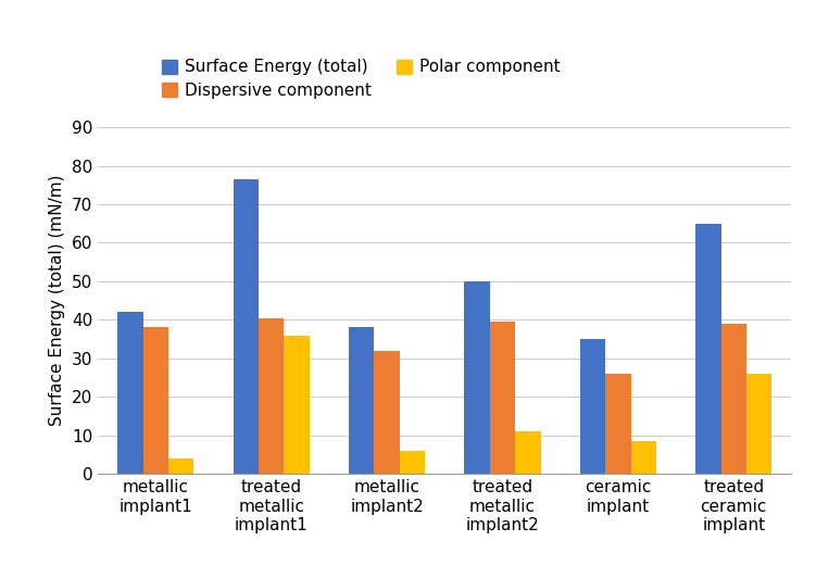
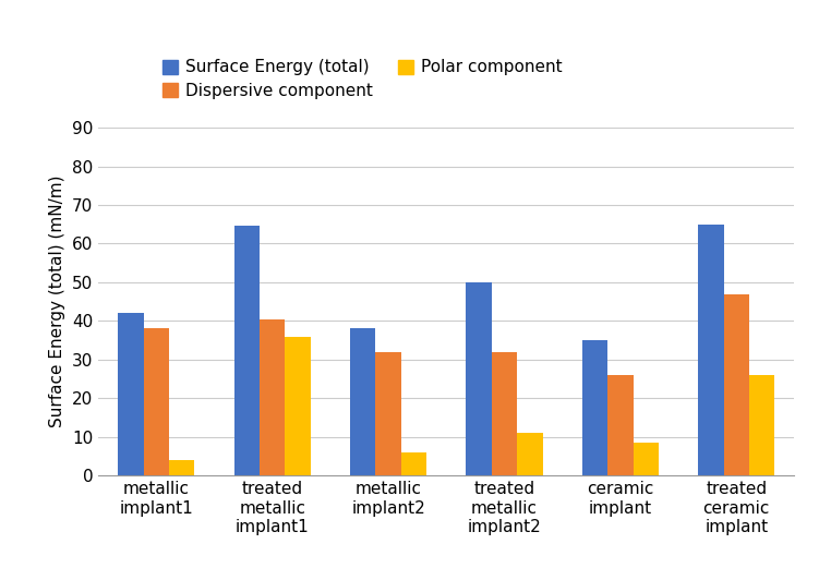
Surface Energy (total)/treated metallic implant1: 76.5 -> 64.5
Dispersive component/treated metallic implant2: 39.5 -> 32.0
Dispersive component/treated ceramic implant: 39.0 -> 47.0
